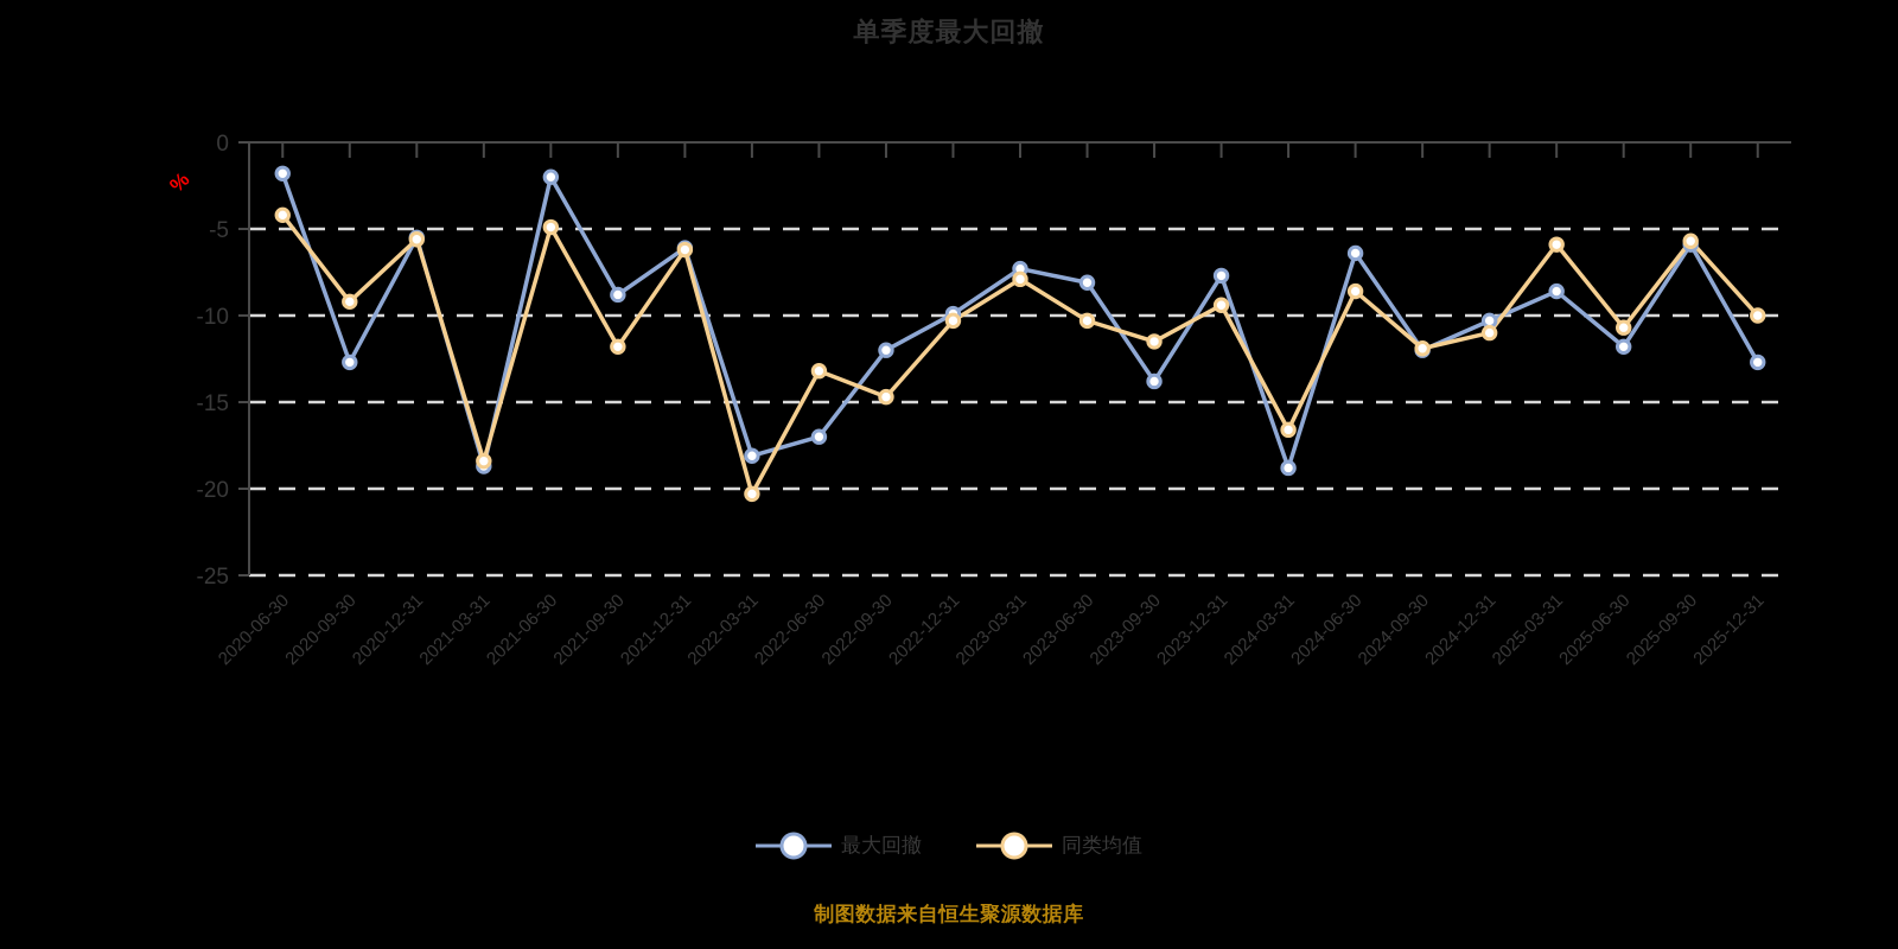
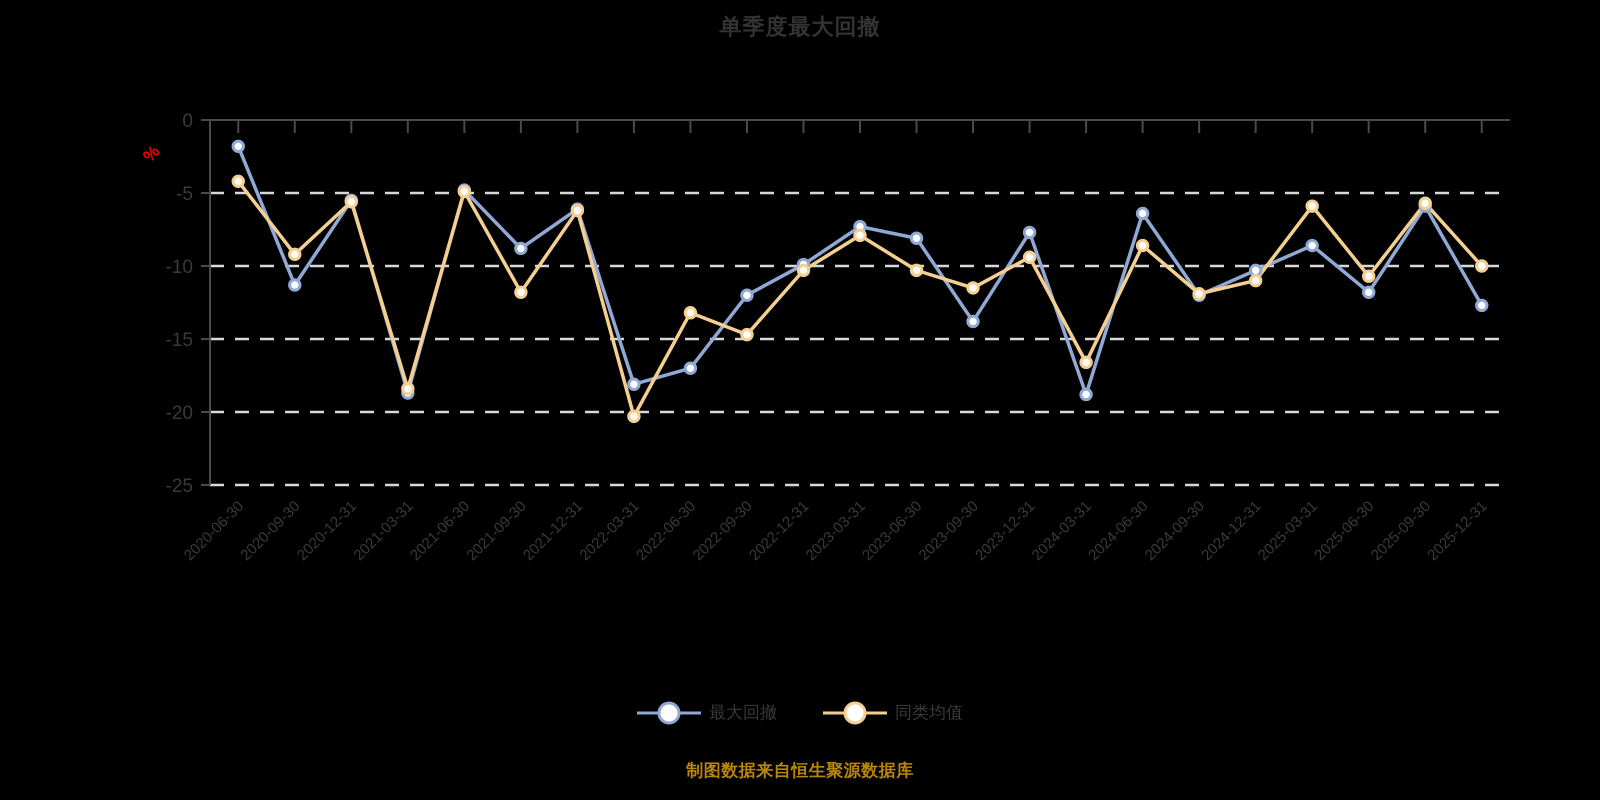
最大回撤/2020-09-30: -12.7 -> -11.3
最大回撤/2021-06-30: -2.0 -> -4.8
